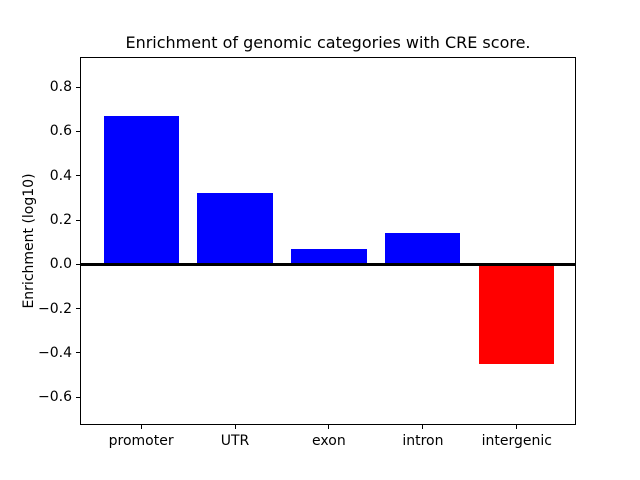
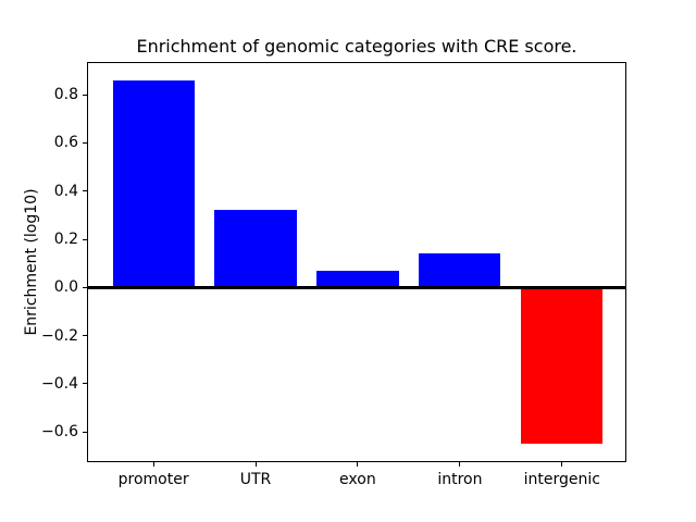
promoter: 0.67 -> 0.86
intergenic: -0.45 -> -0.65
